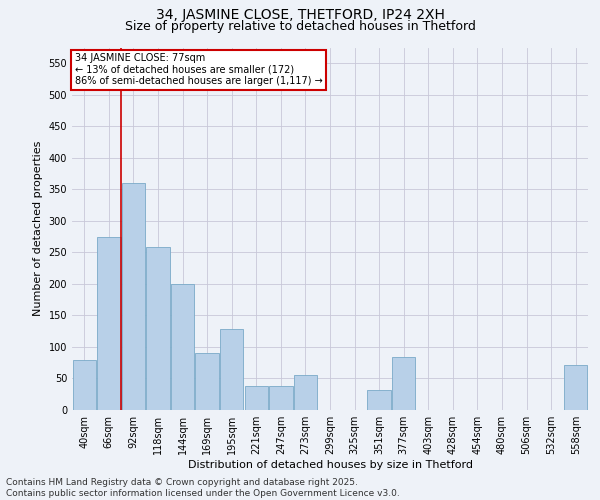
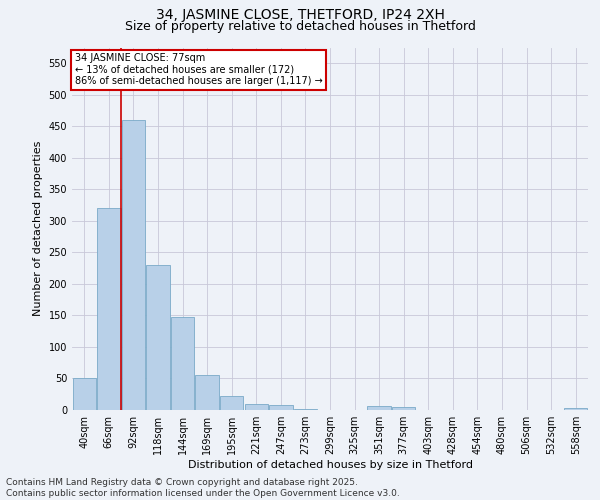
40sqm: 80 -> 50
66sqm: 274 -> 320
92sqm: 360 -> 460
118sqm: 258 -> 230
144sqm: 200 -> 148
169sqm: 90 -> 55
195sqm: 128 -> 22
221sqm: 38 -> 10
247sqm: 38 -> 8
273sqm: 56 -> 1
351sqm: 32 -> 6
377sqm: 84 -> 5
558sqm: 72 -> 3
